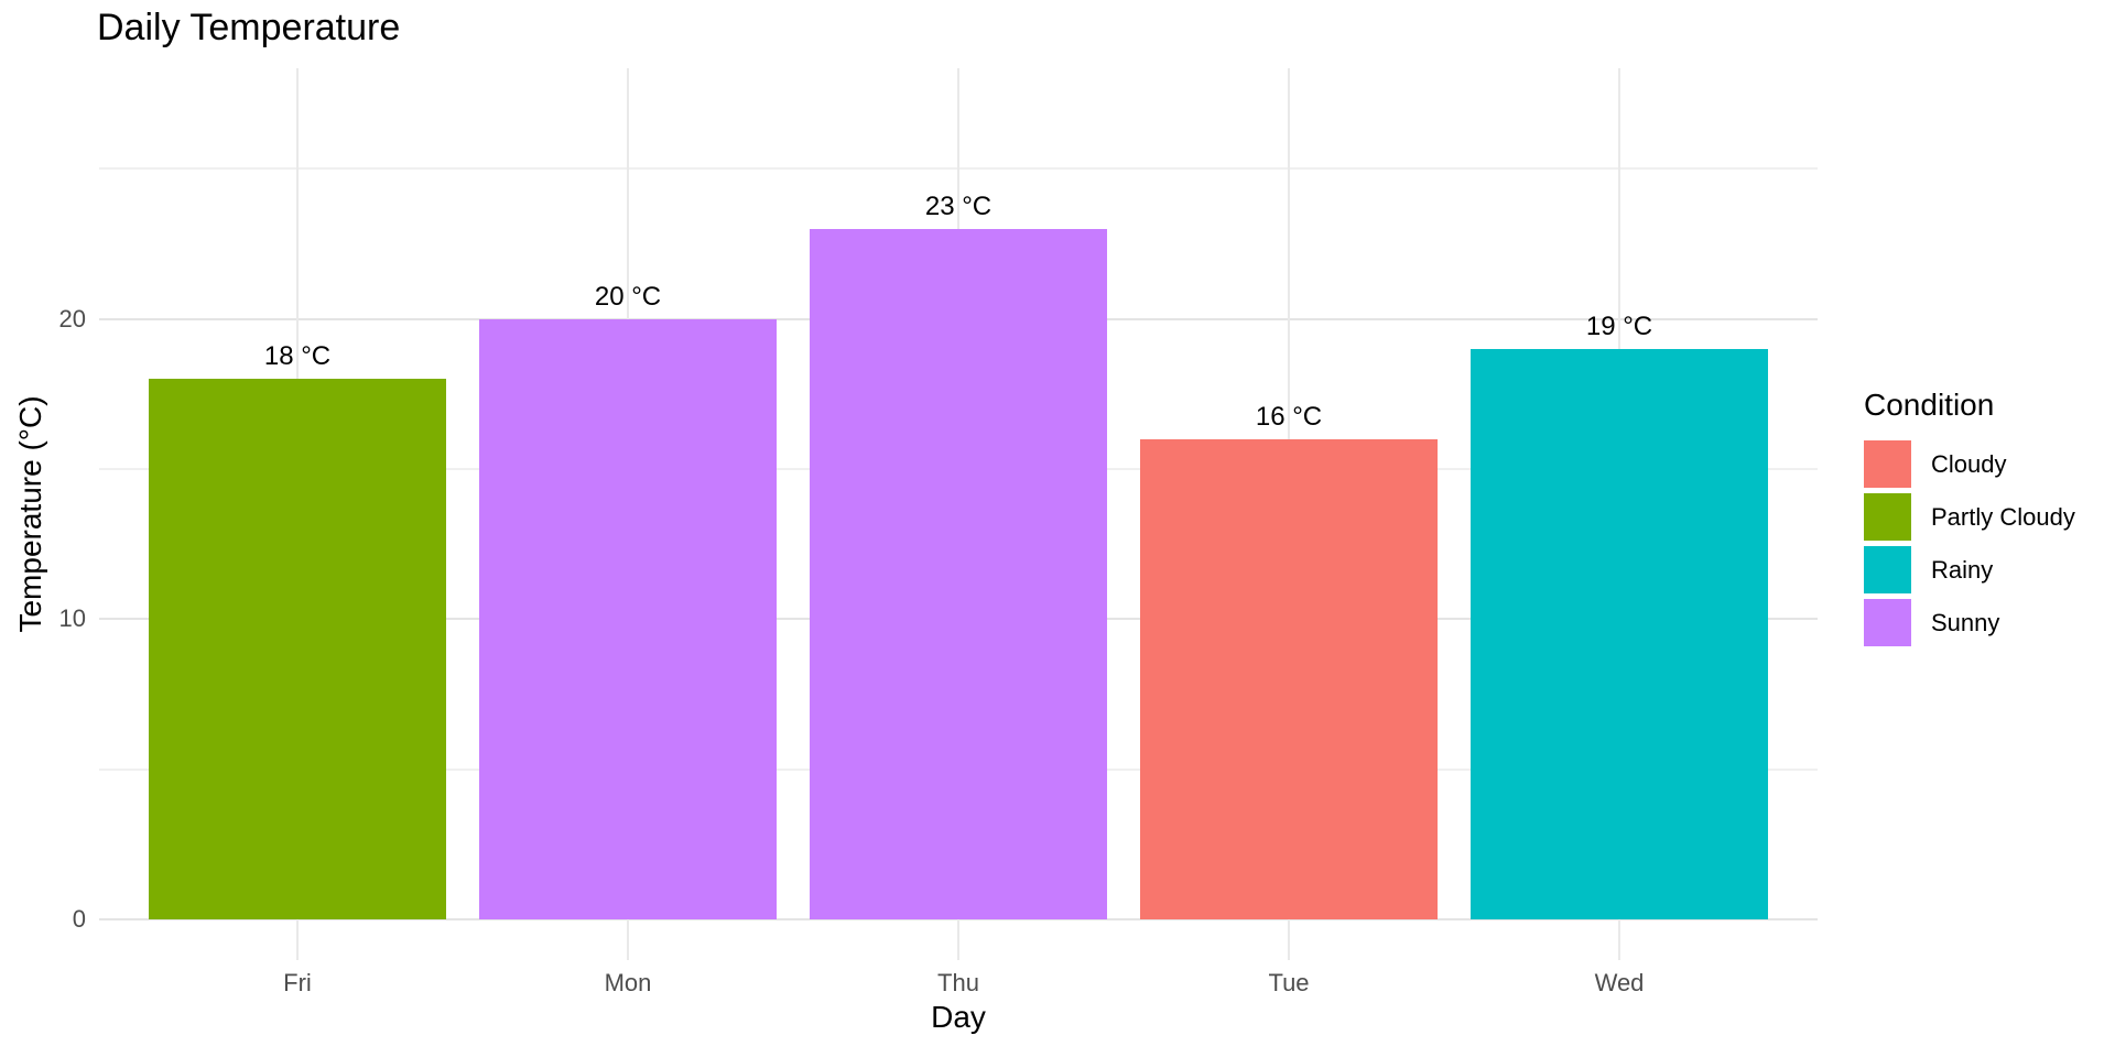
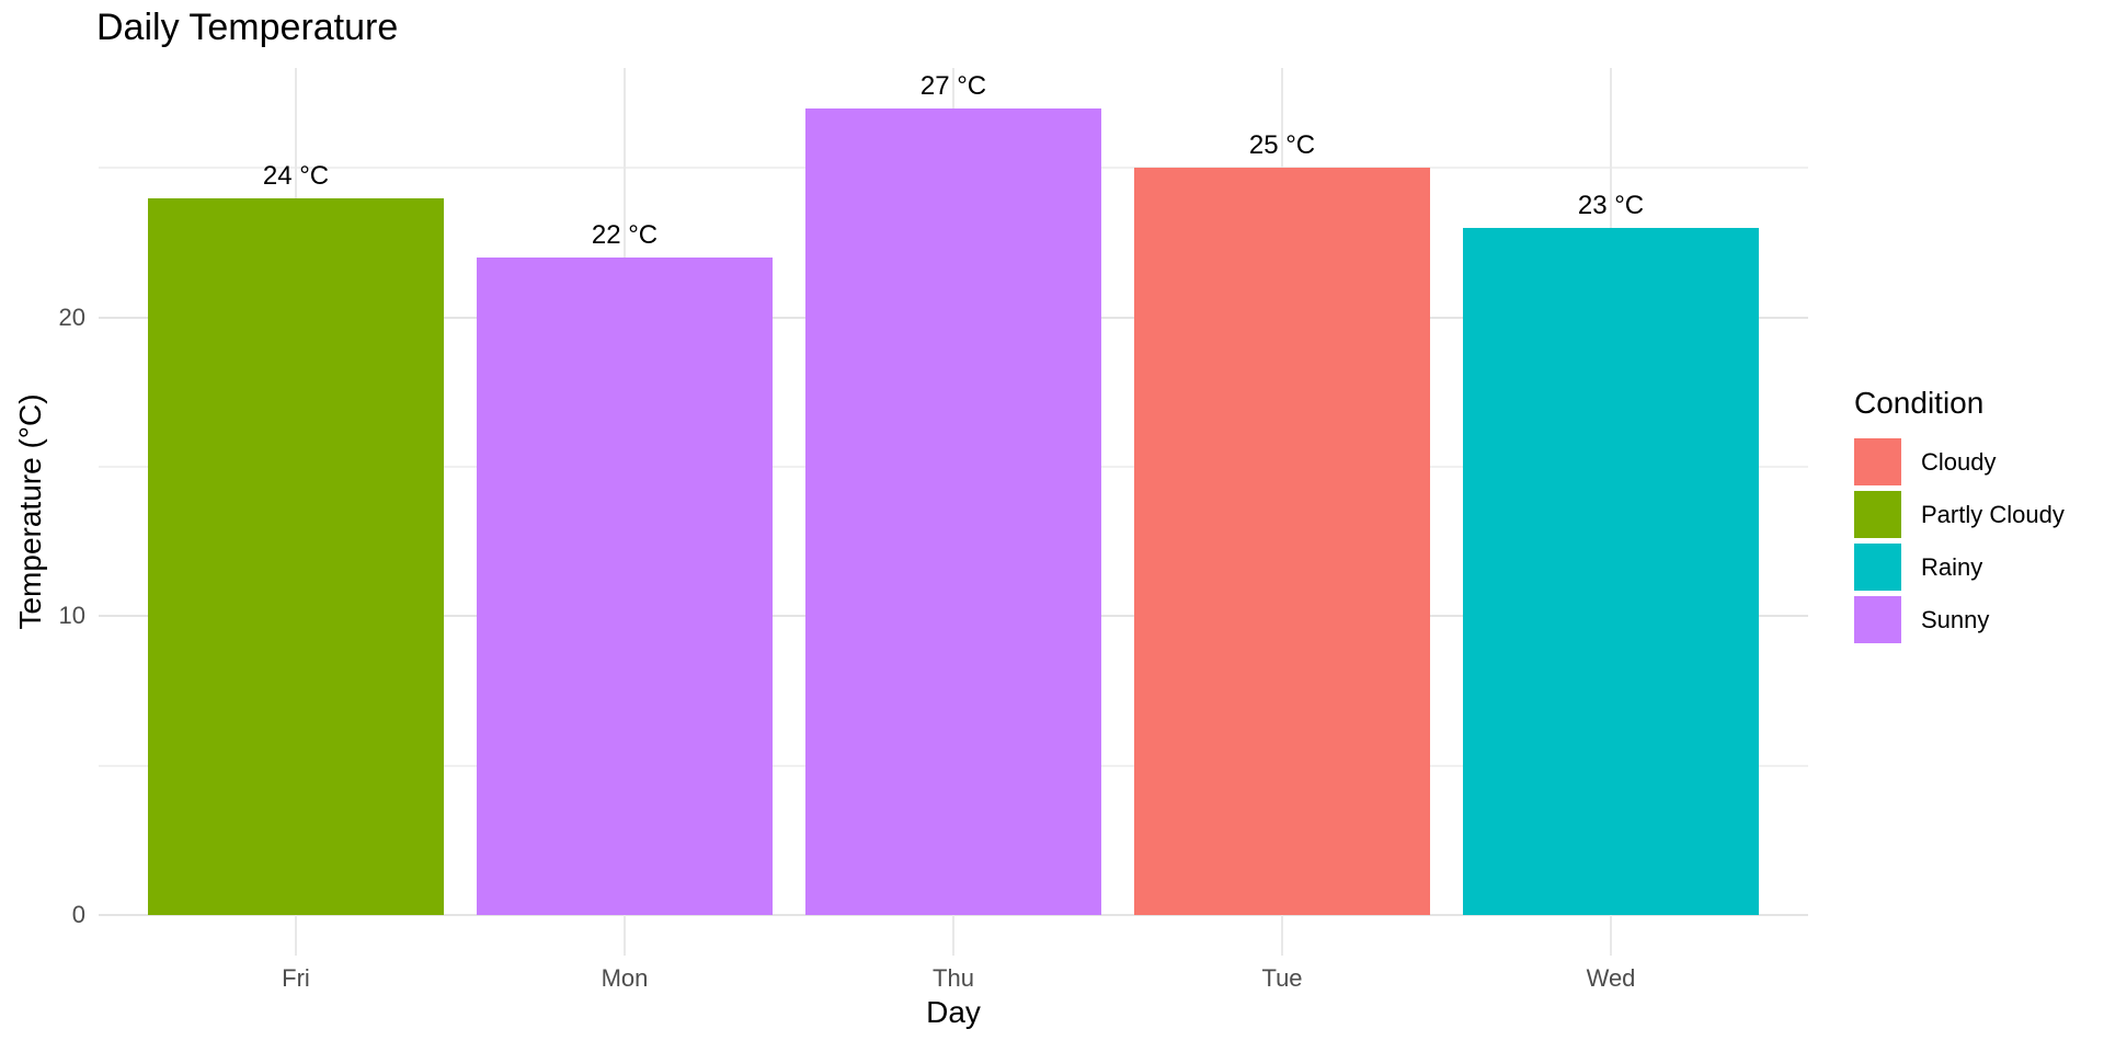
Fri: 18 -> 24
Mon: 20 -> 22
Thu: 23 -> 27
Tue: 16 -> 25
Wed: 19 -> 23
